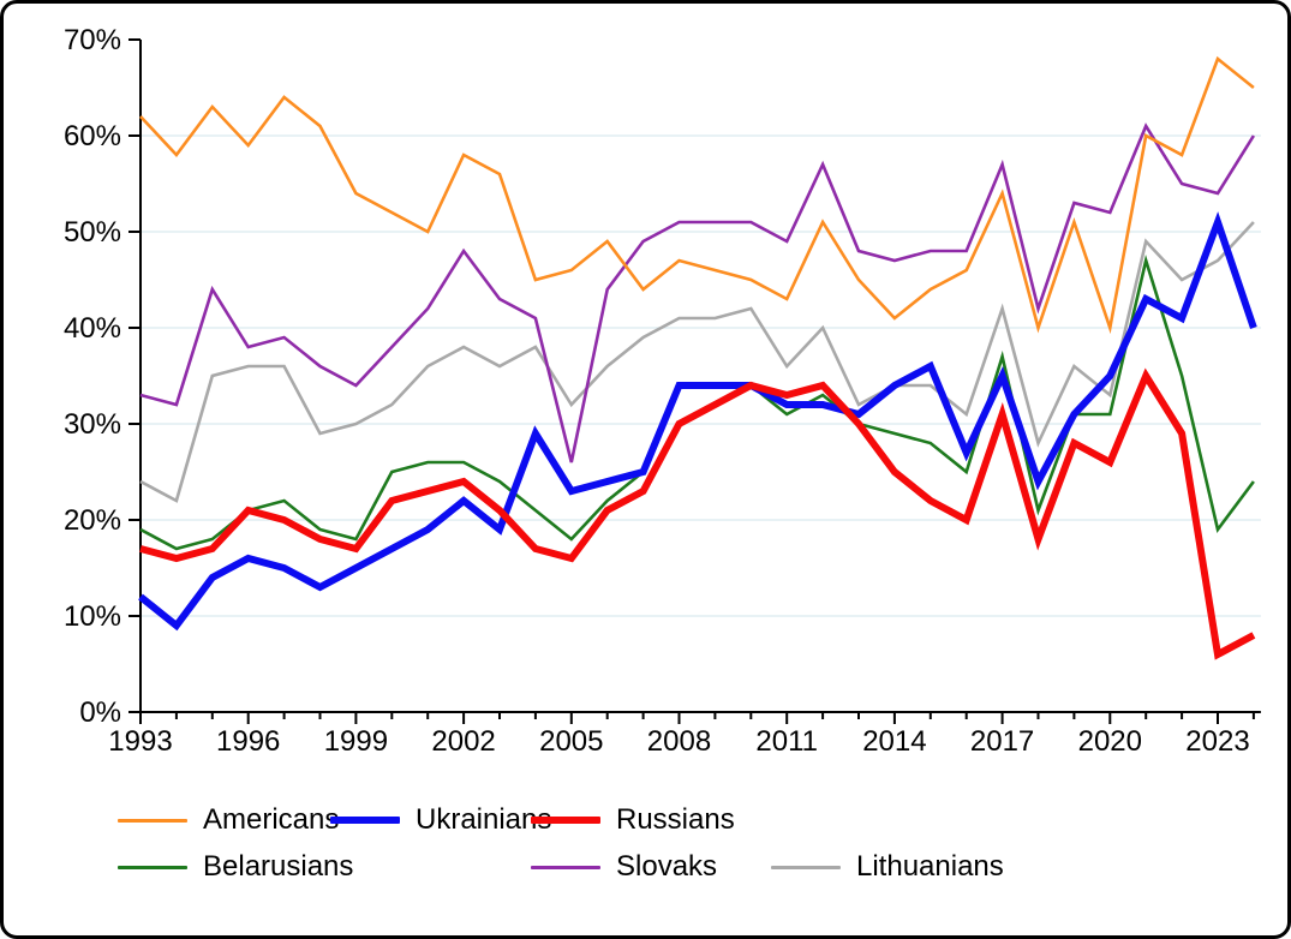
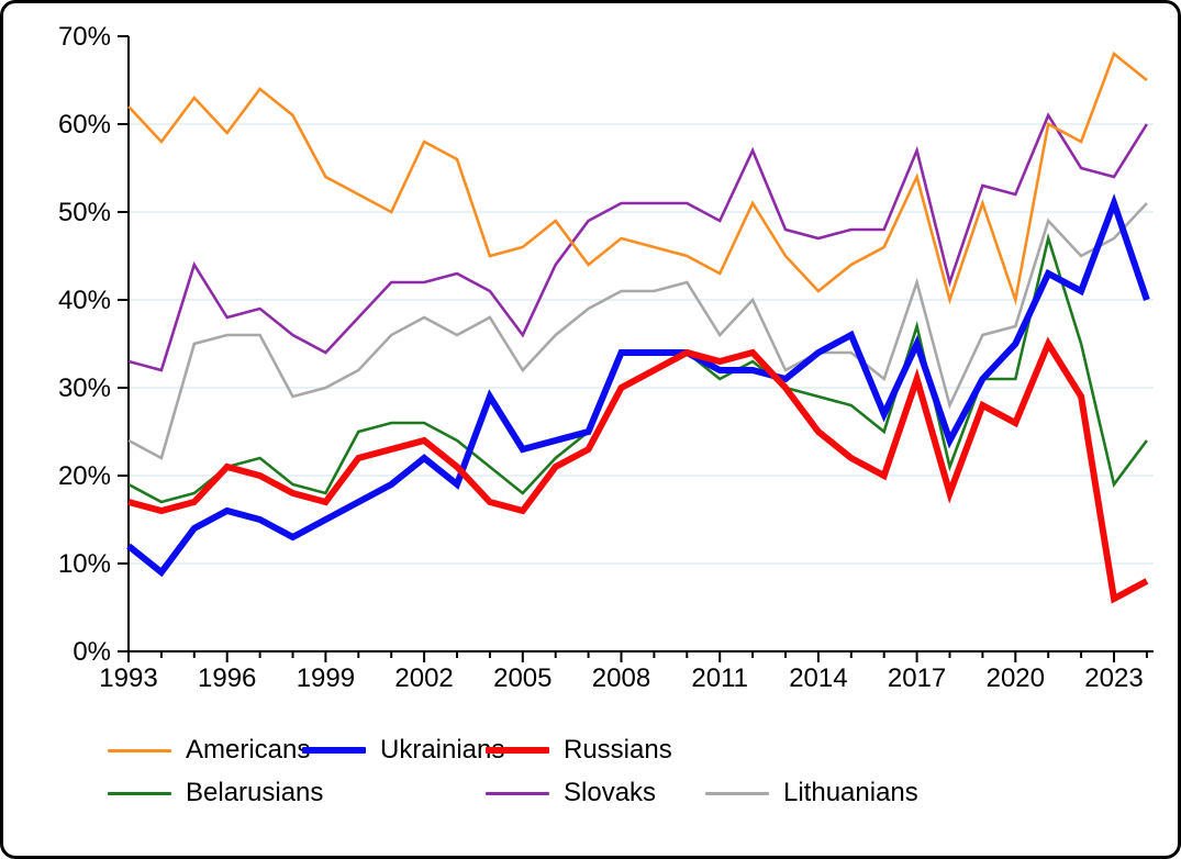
Slovaks/2002: 48% -> 42%
Slovaks/2005: 26% -> 36%
Lithuanians/2020: 33% -> 37%
